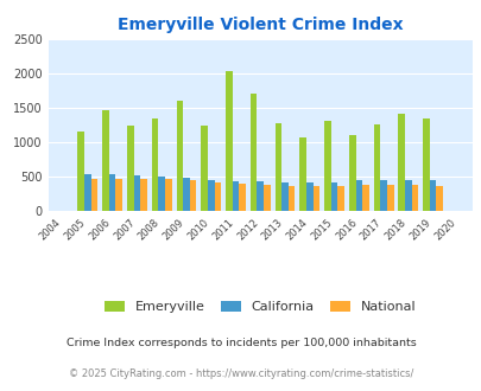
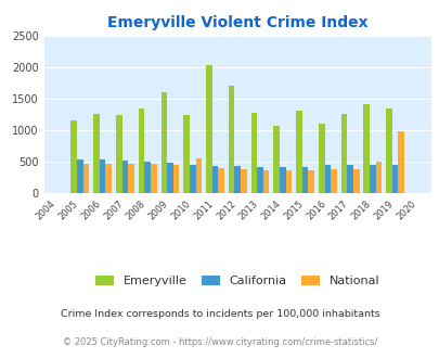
Emeryville/2006: 1460 -> 1260
National/2010: 420 -> 560
National/2018: 380 -> 500
National/2019: 370 -> 980
